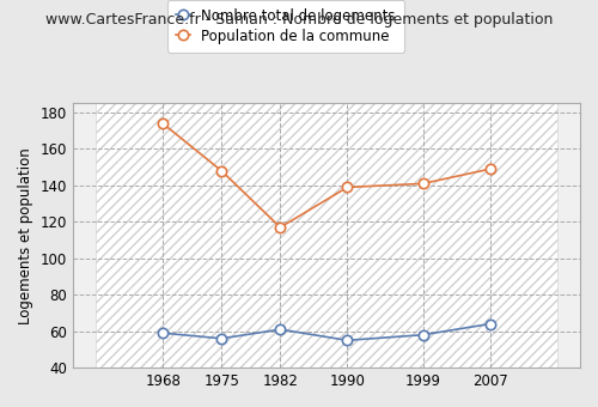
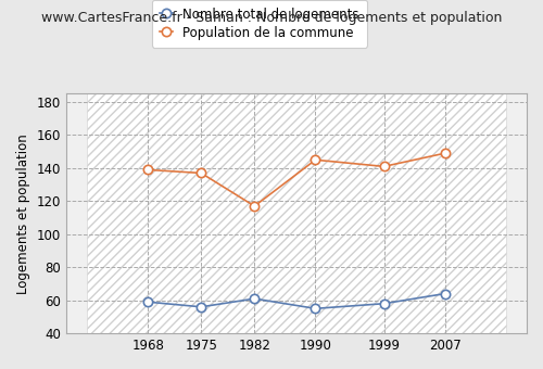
Population de la commune/1968: 174 -> 139
Population de la commune/1975: 148 -> 137
Population de la commune/1990: 139 -> 145
